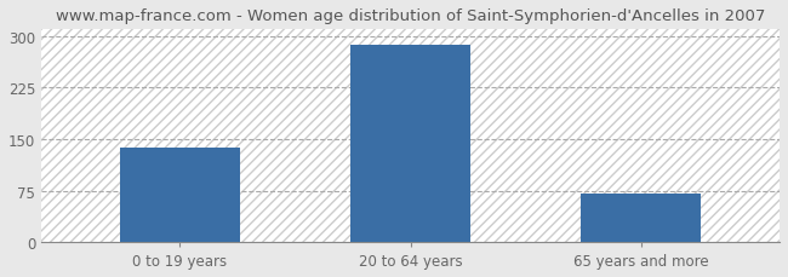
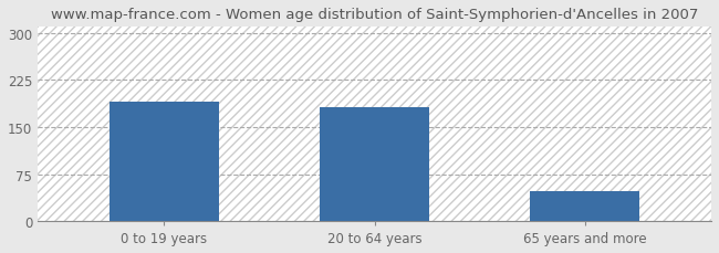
0 to 19 years: 138 -> 190
20 to 64 years: 287 -> 182
65 years and more: 70 -> 48
